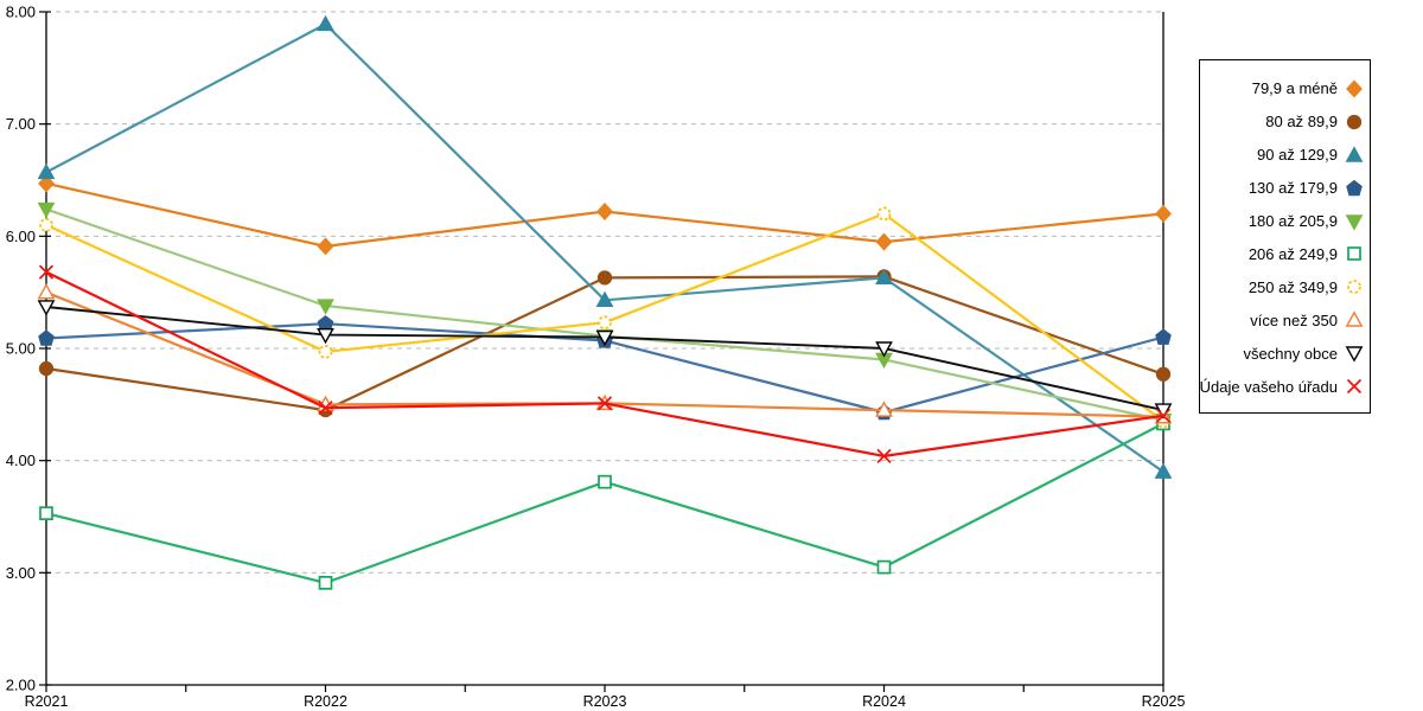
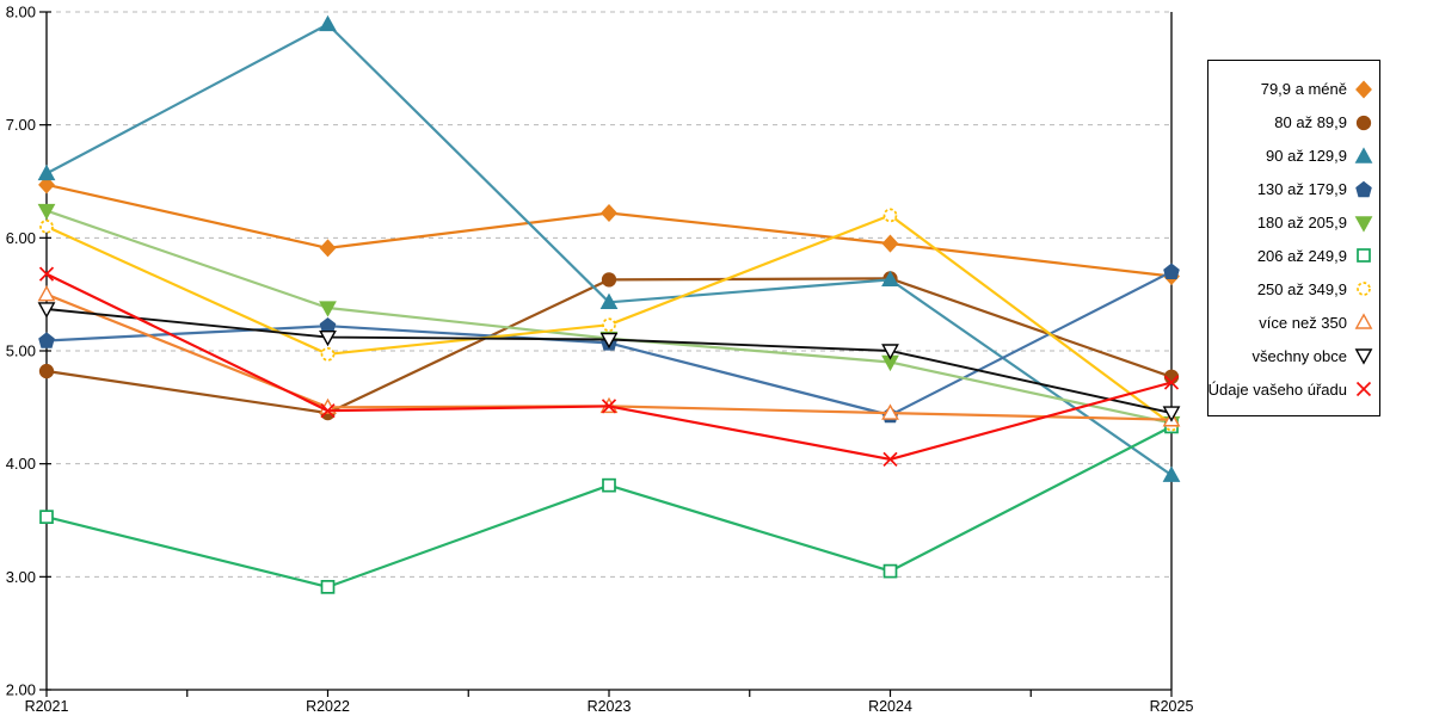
79,9 a méně/R2025: 6.2 -> 5.7
130 až 179,9/R2025: 5.1 -> 5.7
Údaje vašeho úřadu/R2025: 4.4 -> 4.7
